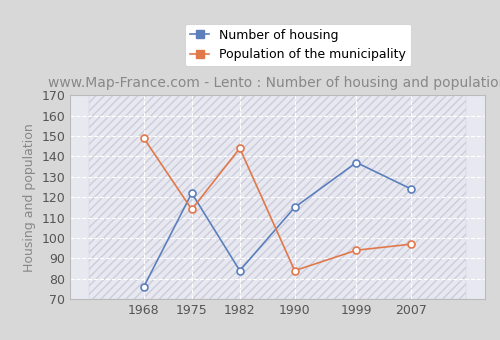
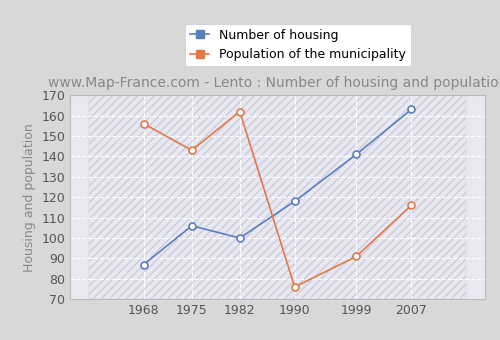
Number of housing/1968: 76 -> 87
Population of the municipality/1968: 149 -> 156
Number of housing/1975: 122 -> 106
Population of the municipality/1975: 114 -> 143
Number of housing/1982: 84 -> 100
Population of the municipality/1982: 144 -> 162
Number of housing/1990: 115 -> 118
Population of the municipality/1990: 84 -> 76
Number of housing/1999: 137 -> 141
Population of the municipality/1999: 94 -> 91
Number of housing/2007: 124 -> 163
Population of the municipality/2007: 97 -> 116
